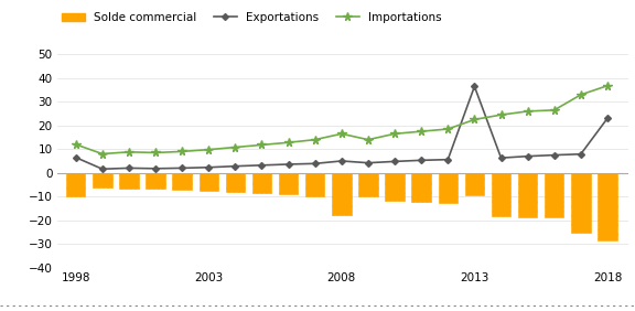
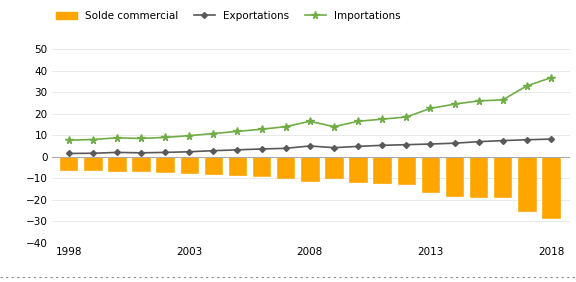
Exportations/1998: 6.5 -> 1.5
Importations/1998: 12.0 -> 7.7
Solde commercial/1998: -10.0 -> -6.2
Solde commercial/2008: -18.0 -> -11.5
Exportations/2013: 36.5 -> 5.9
Solde commercial/2013: -9.5 -> -16.6
Exportations/2018: 23.0 -> 8.2
